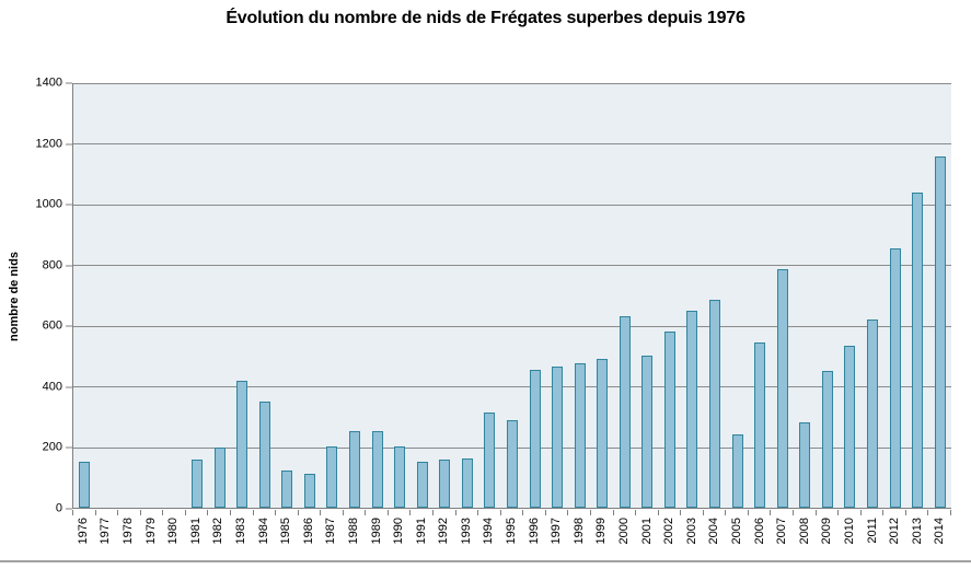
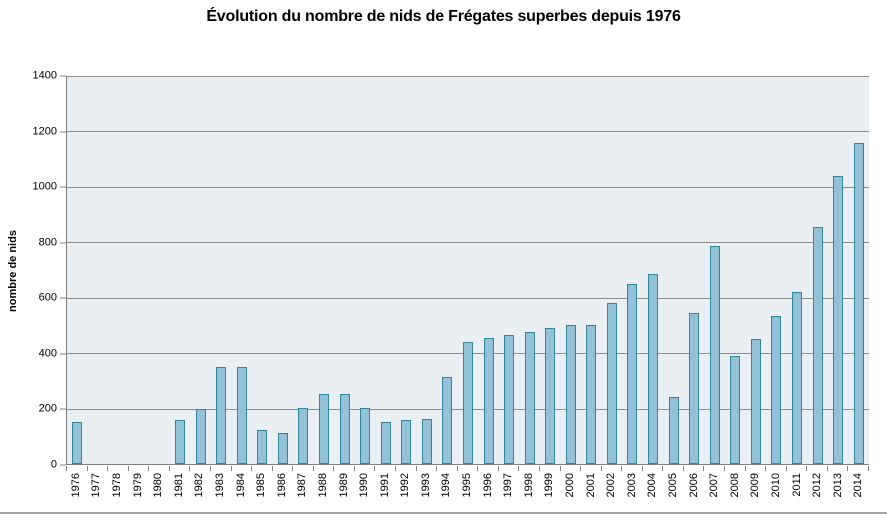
1983: 420 -> 350
1995: 290 -> 440
2000: 630 -> 500
2008: 280 -> 390
